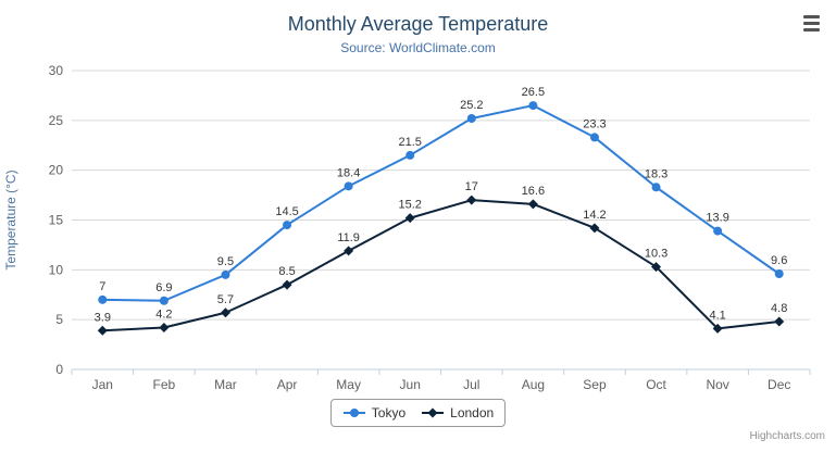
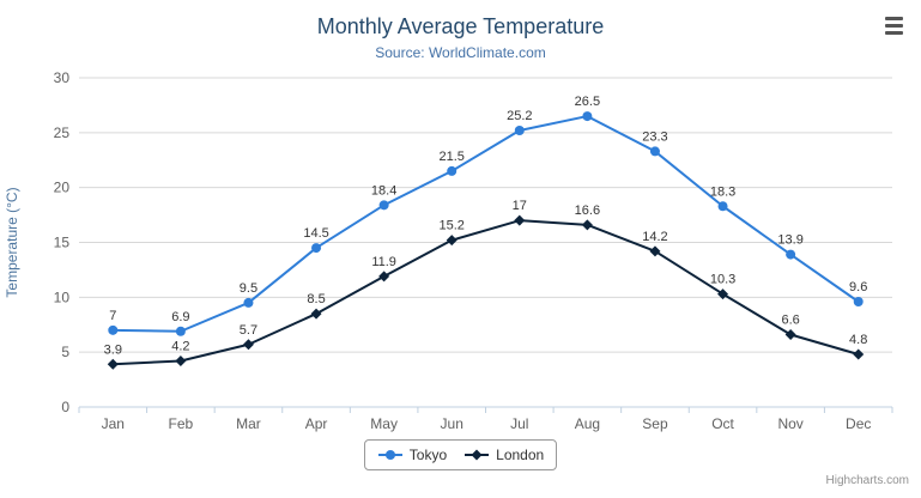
London/Nov: 4.1 -> 6.6
